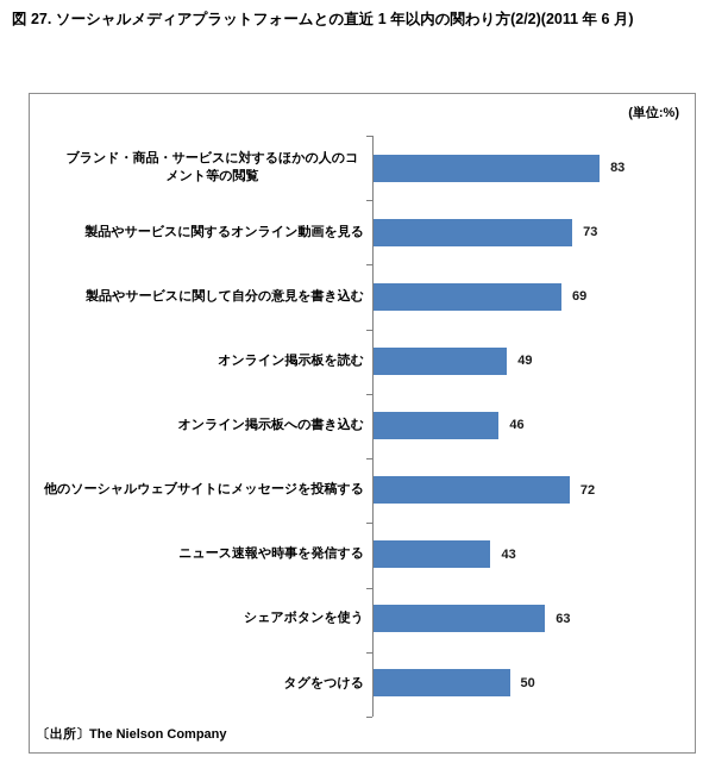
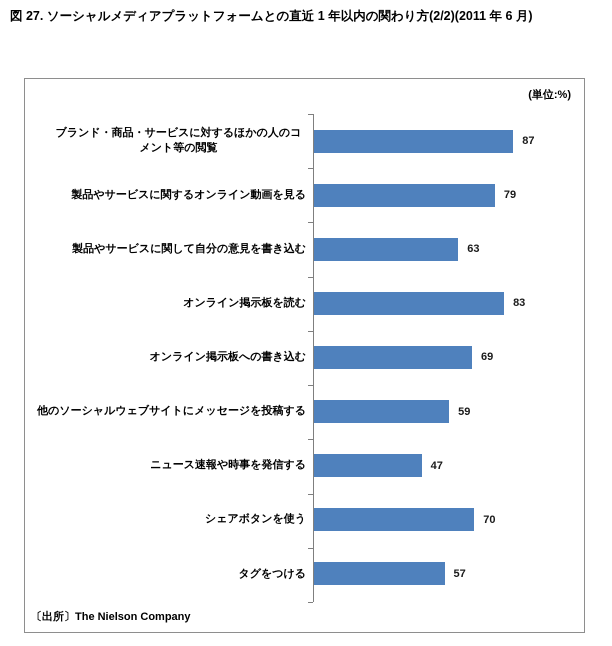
ブランド・商品・サービスに対するほかの人のコメント等の閲覧: 83 -> 87
製品やサービスに関するオンライン動画を見る: 73 -> 79
製品やサービスに関して自分の意見を書き込む: 69 -> 63
オンライン掲示板を読む: 49 -> 83
オンライン掲示板への書き込む: 46 -> 69
他のソーシャルウェブサイトにメッセージを投稿する: 72 -> 59
ニュース速報や時事を発信する: 43 -> 47
シェアボタンを使う: 63 -> 70
タグをつける: 50 -> 57
